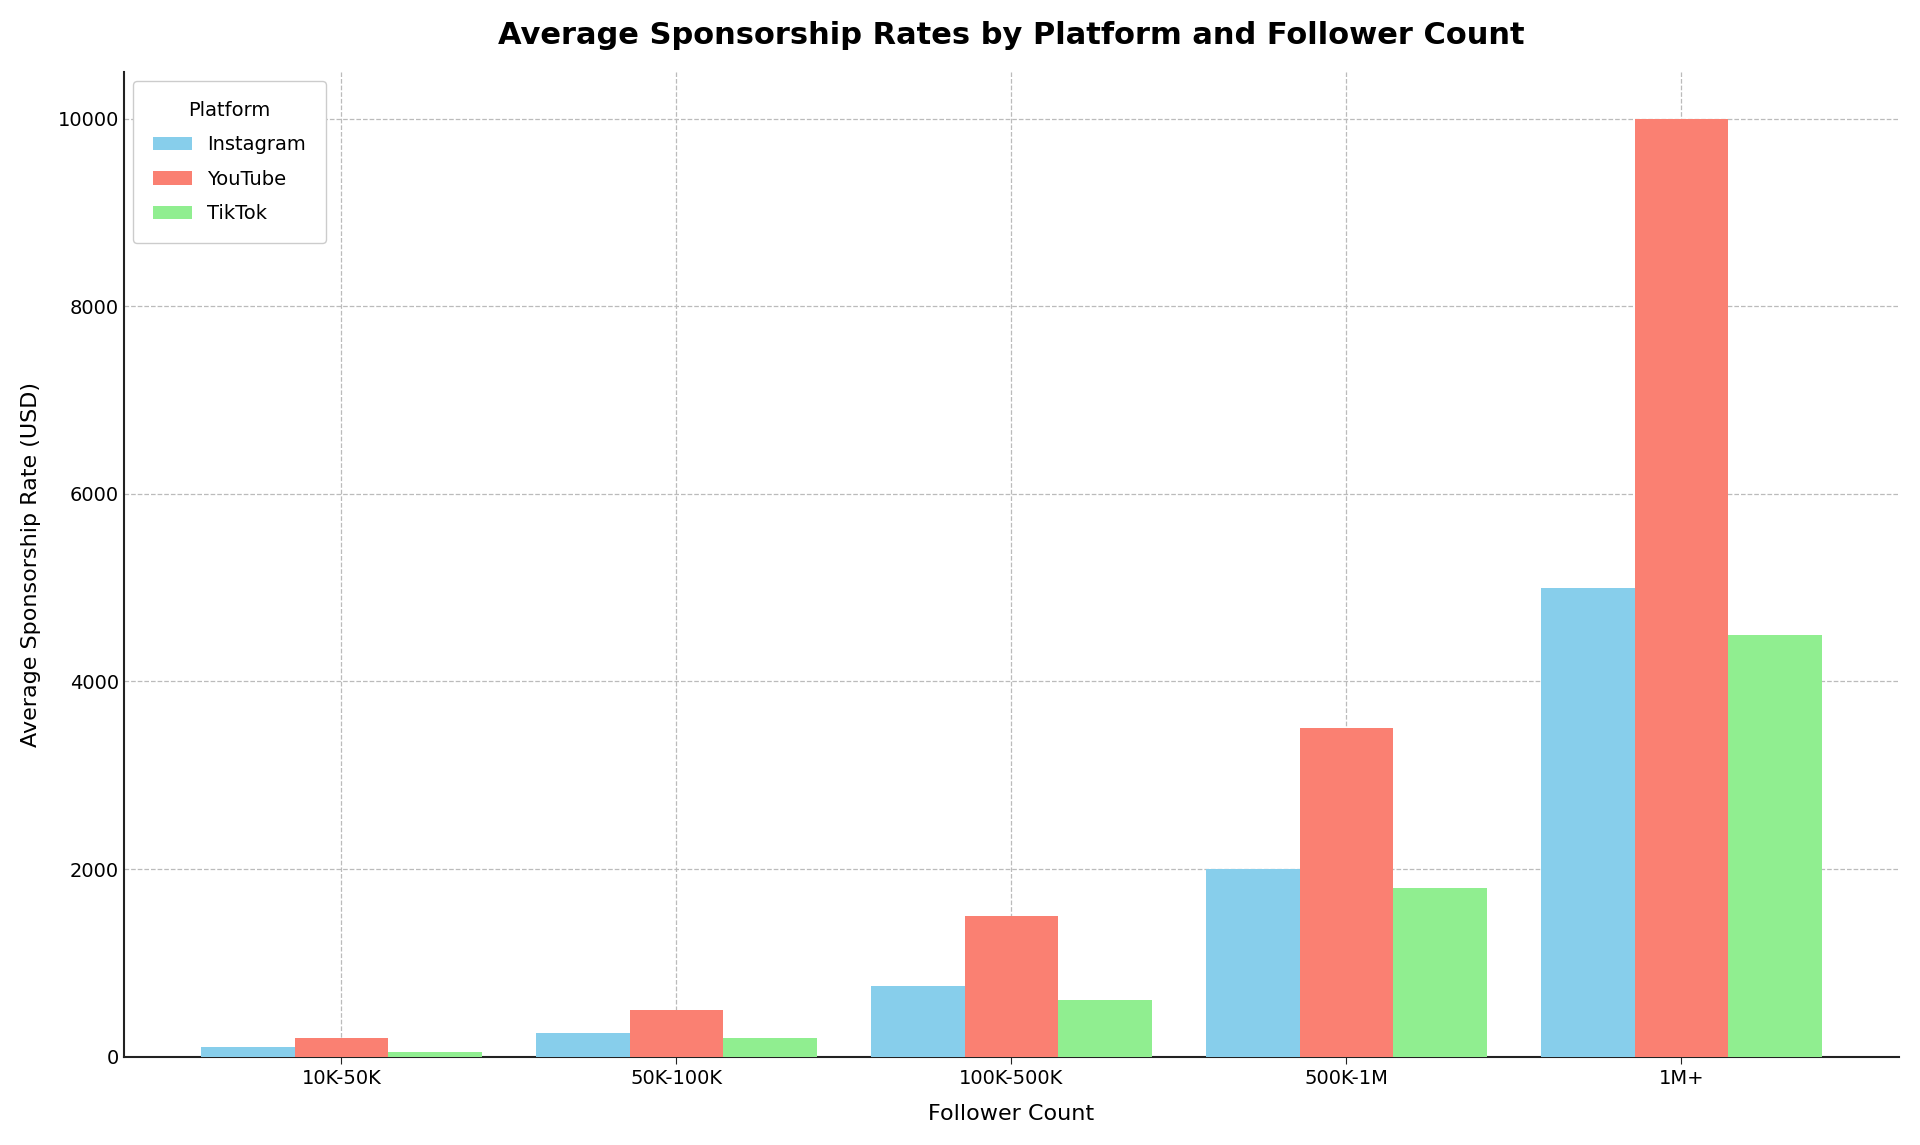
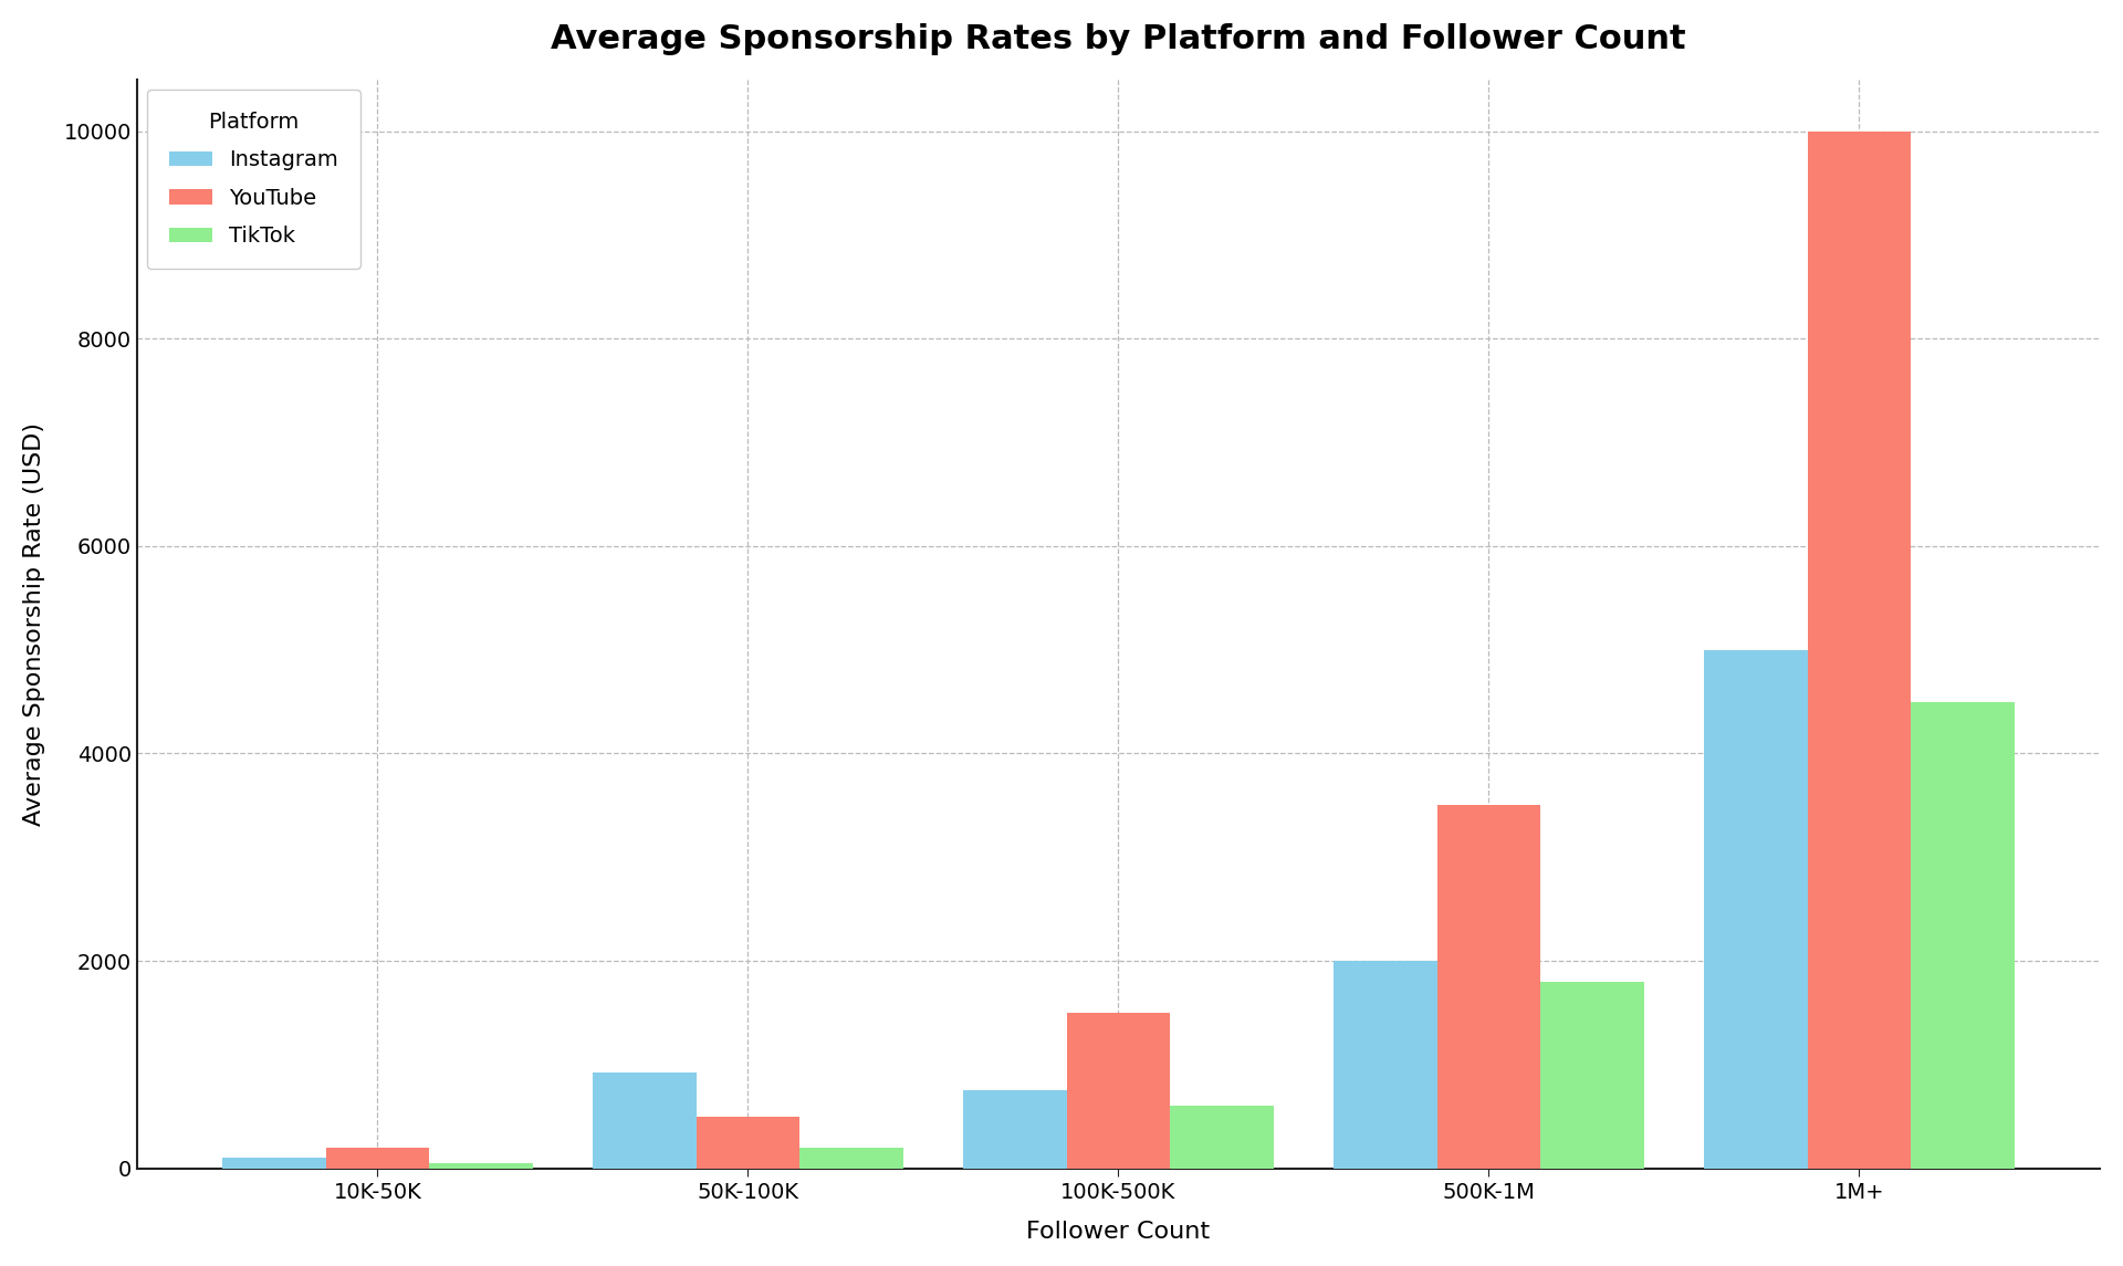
Instagram/50K-100K: 250 -> 920
